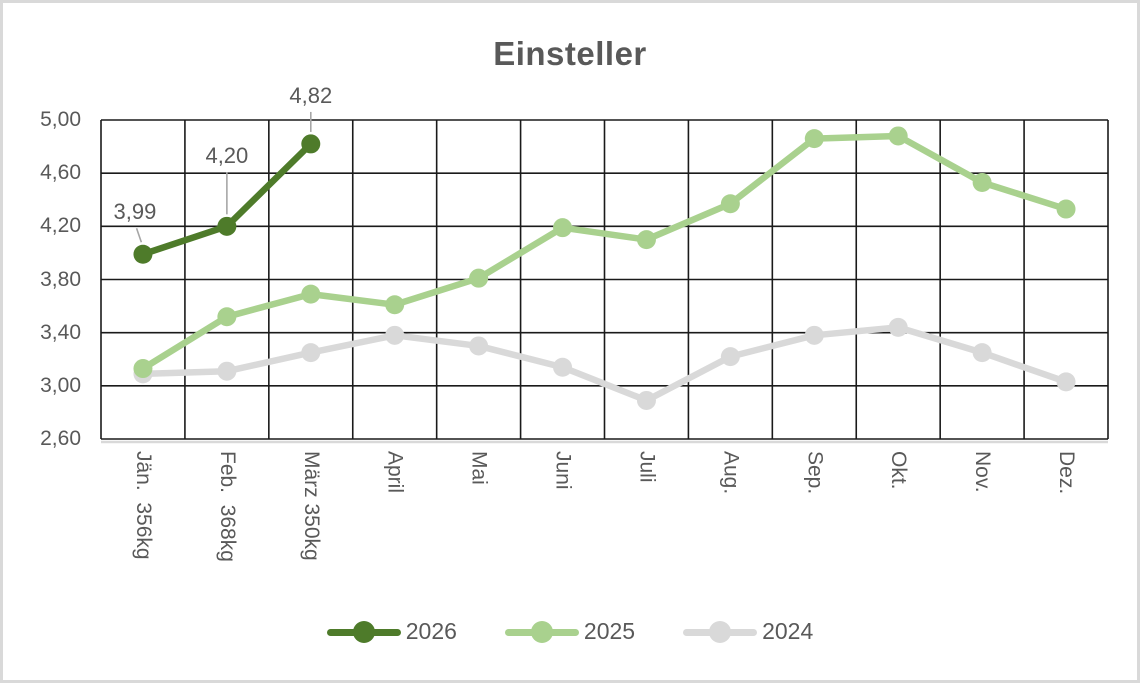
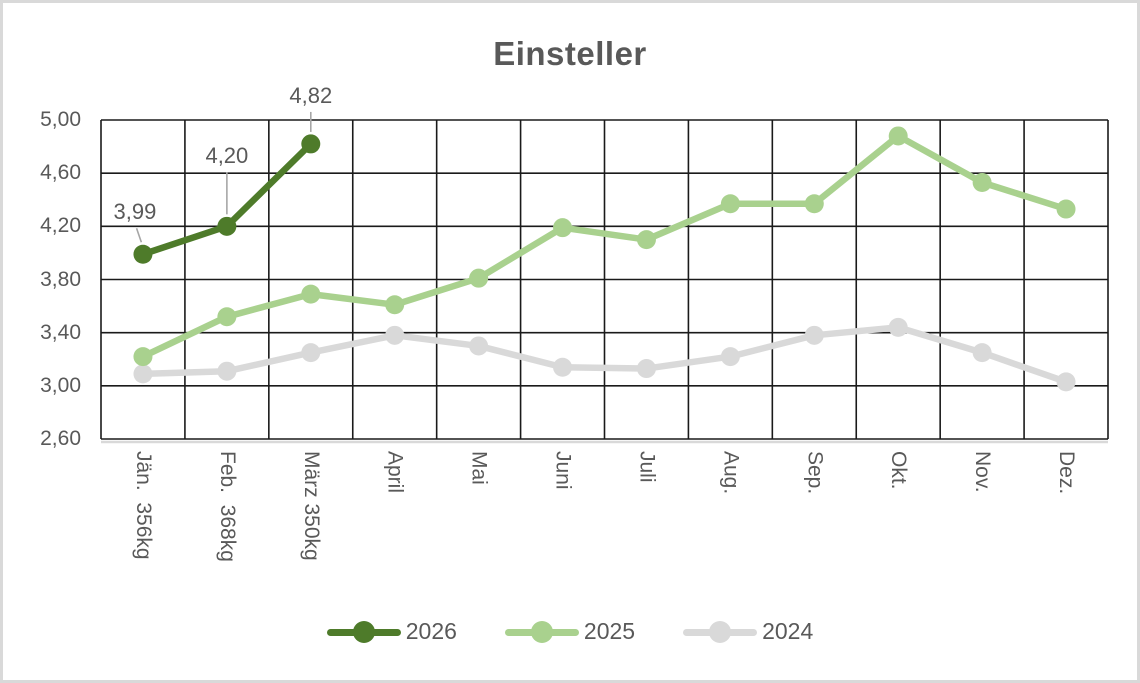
2025/Jän. 356kg: 3,13 -> 3,22
2024/Juli: 2,89 -> 3,13
2025/Sep.: 4,86 -> 4,37
